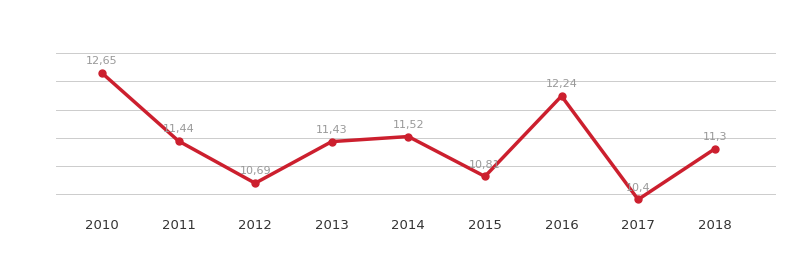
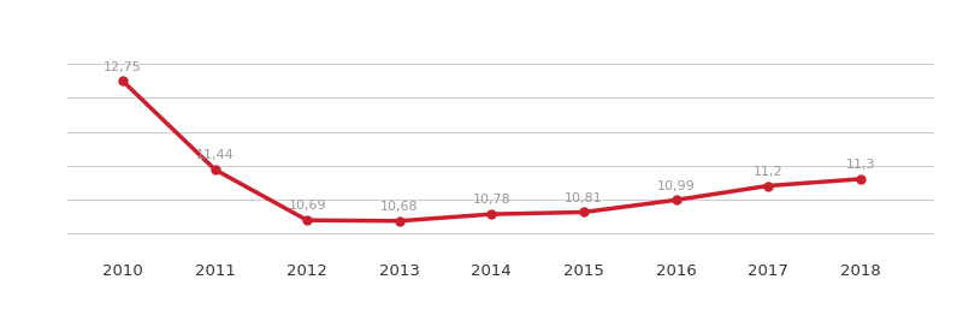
2010: 12,65 -> 12,75
2013: 11,43 -> 10,68
2014: 11,52 -> 10,78
2016: 12,24 -> 10,99
2017: 10,4 -> 11,2
